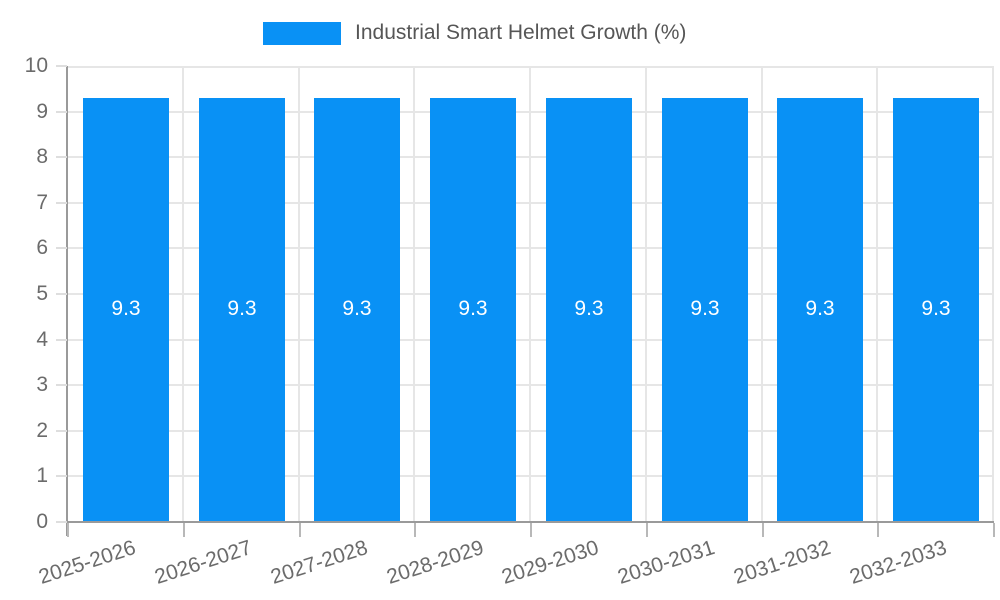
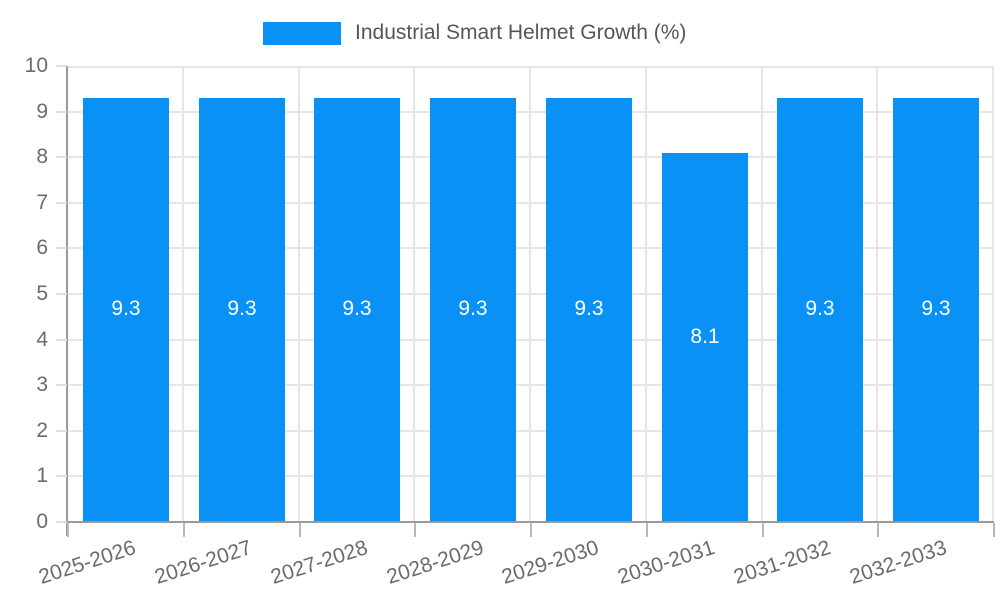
2030-2031: 9.3 -> 8.1
